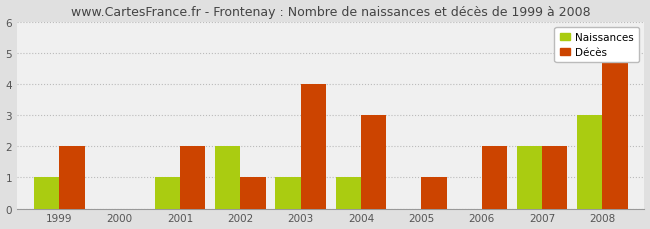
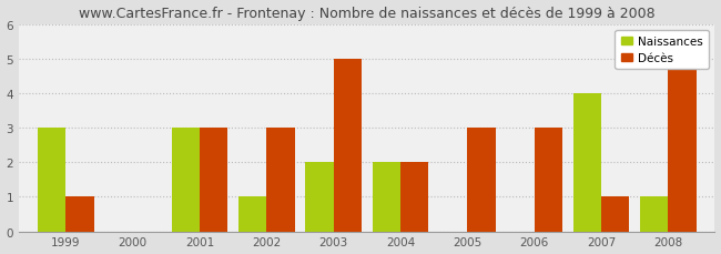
Naissances/1999: 1 -> 3
Décès/1999: 2 -> 1
Naissances/2001: 1 -> 3
Décès/2001: 2 -> 3
Naissances/2002: 2 -> 1
Décès/2002: 1 -> 3
Naissances/2003: 1 -> 2
Décès/2003: 4 -> 5
Naissances/2004: 1 -> 2
Décès/2004: 3 -> 2
Décès/2005: 1 -> 3
Décès/2006: 2 -> 3
Naissances/2007: 2 -> 4
Décès/2007: 2 -> 1
Naissances/2008: 3 -> 1
